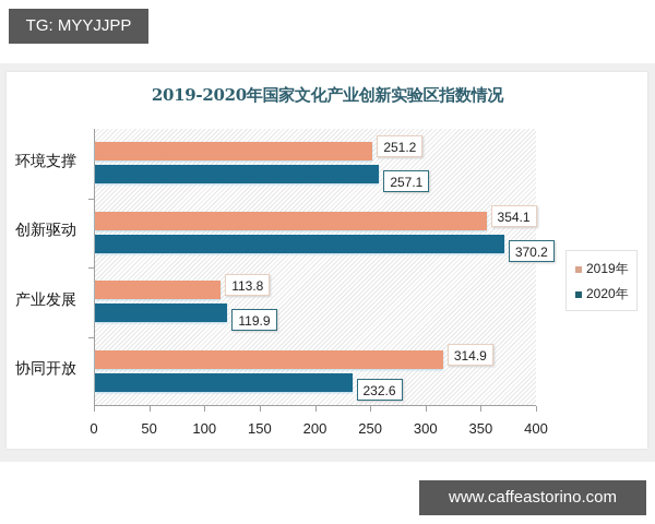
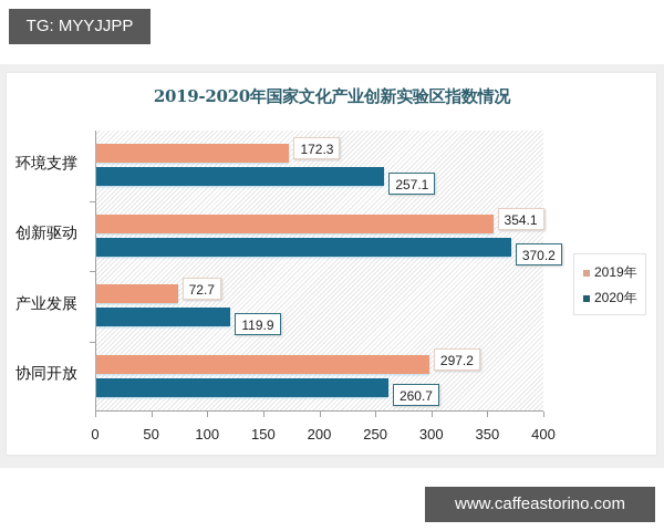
2019年/环境支撑: 251.2 -> 172.3
2019年/产业发展: 113.8 -> 72.7
2019年/协同开放: 314.9 -> 297.2
2020年/协同开放: 232.6 -> 260.7
